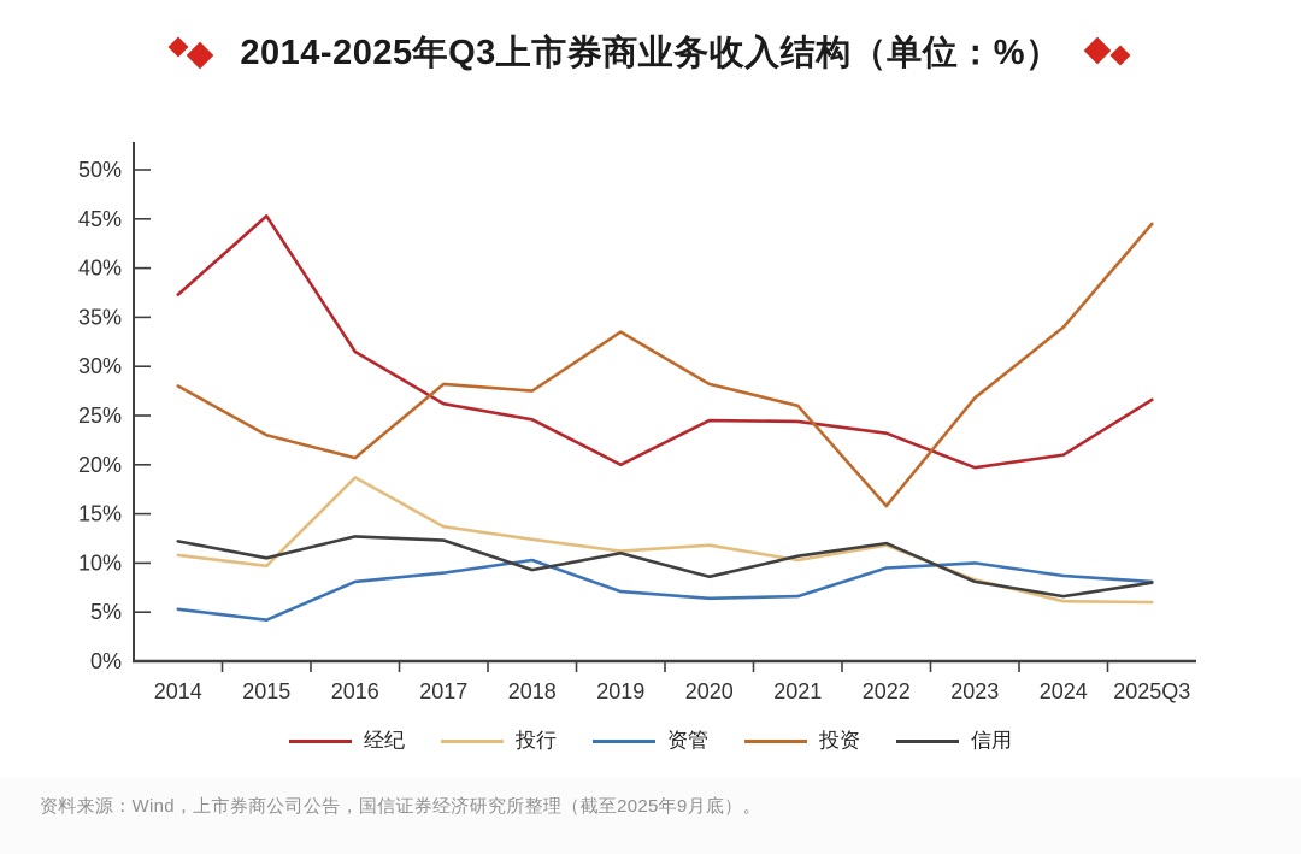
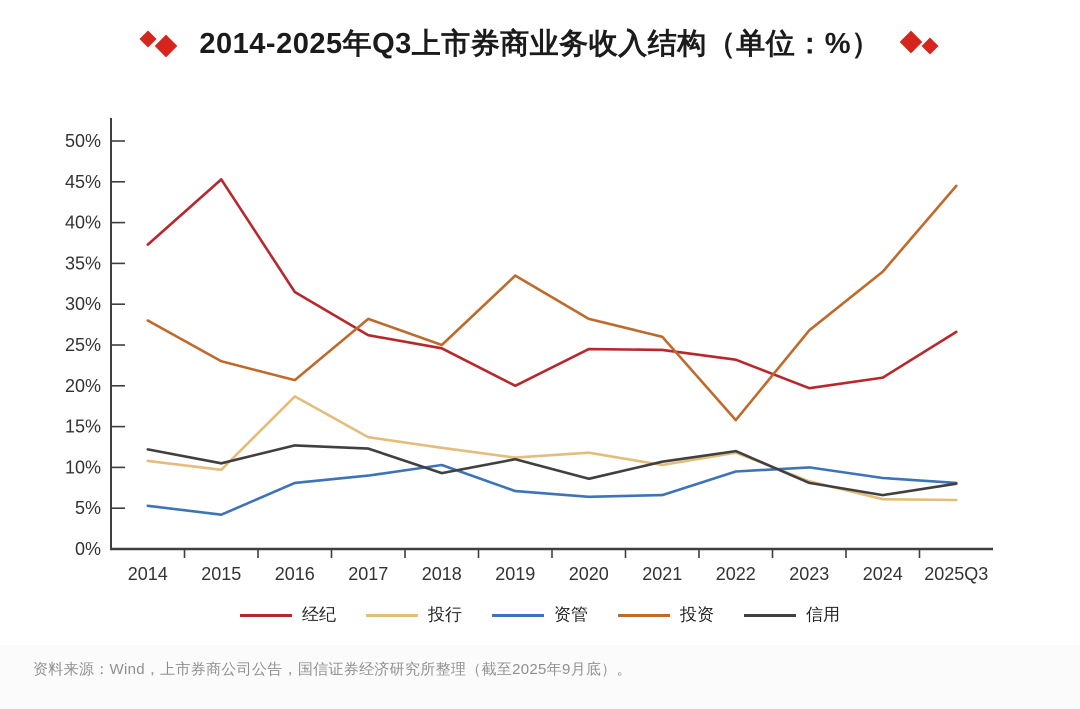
投资/2018: 28% -> 25%
